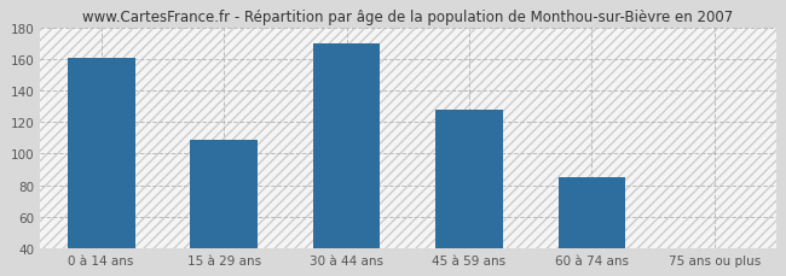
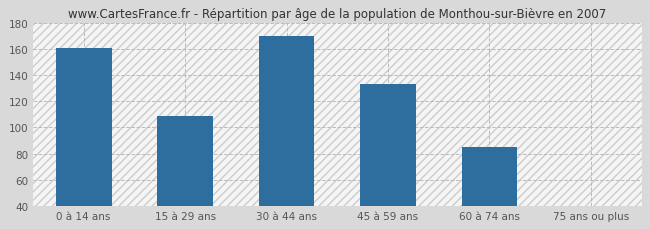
45 à 59 ans: 128 -> 133
